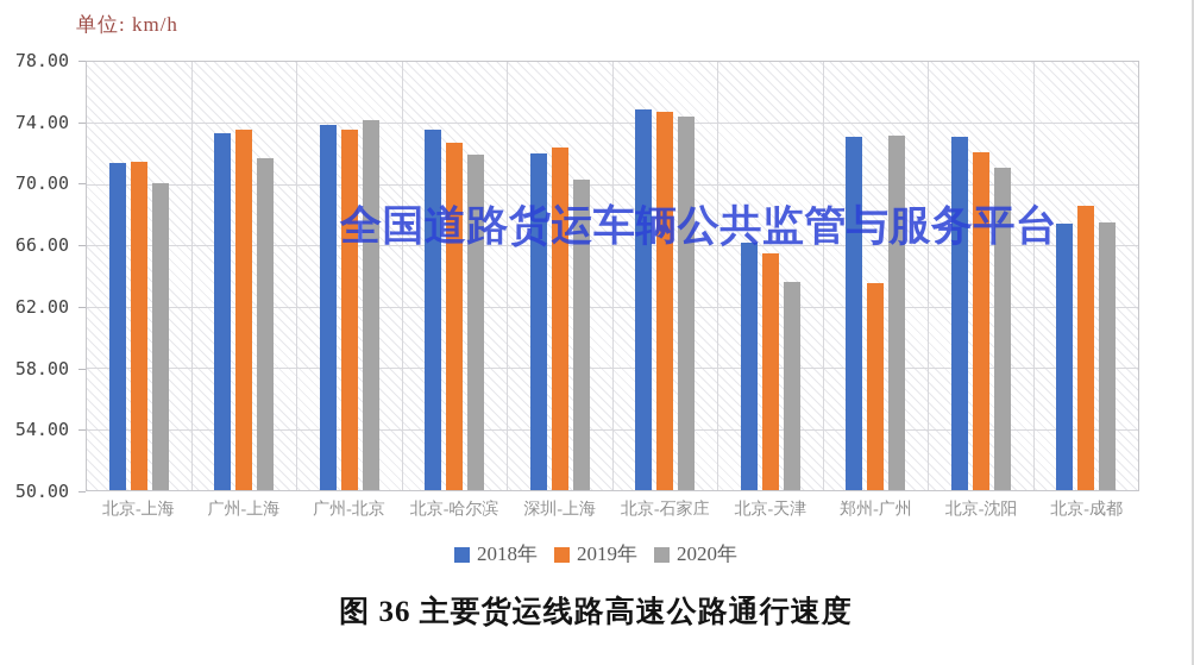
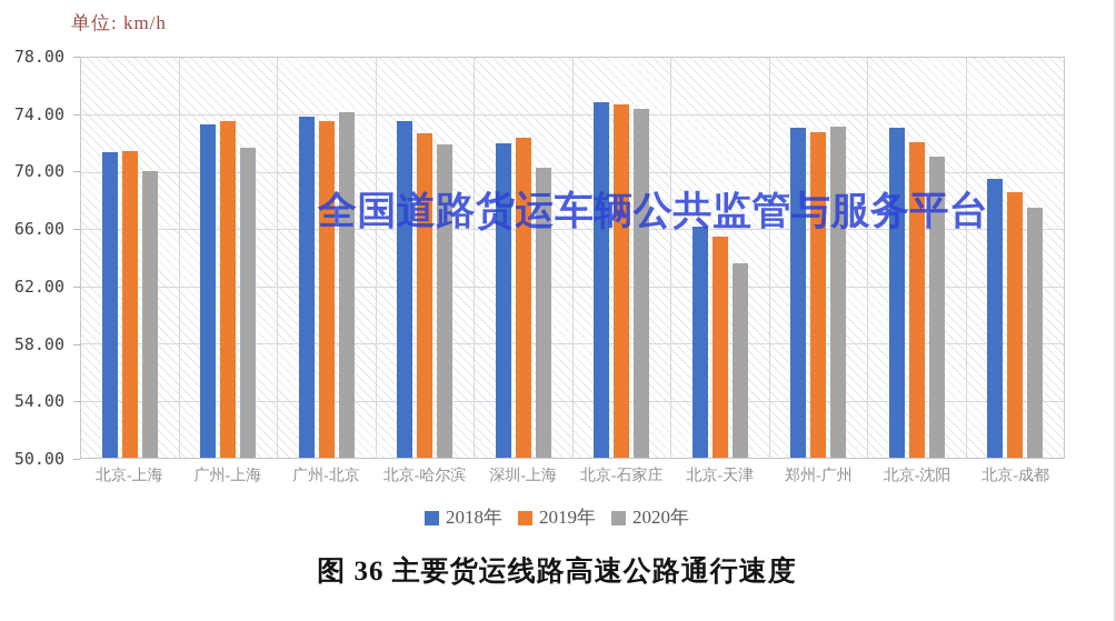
2019年/郑州-广州: 63.5 -> 72.8
2018年/北京-成都: 67.4 -> 69.5
